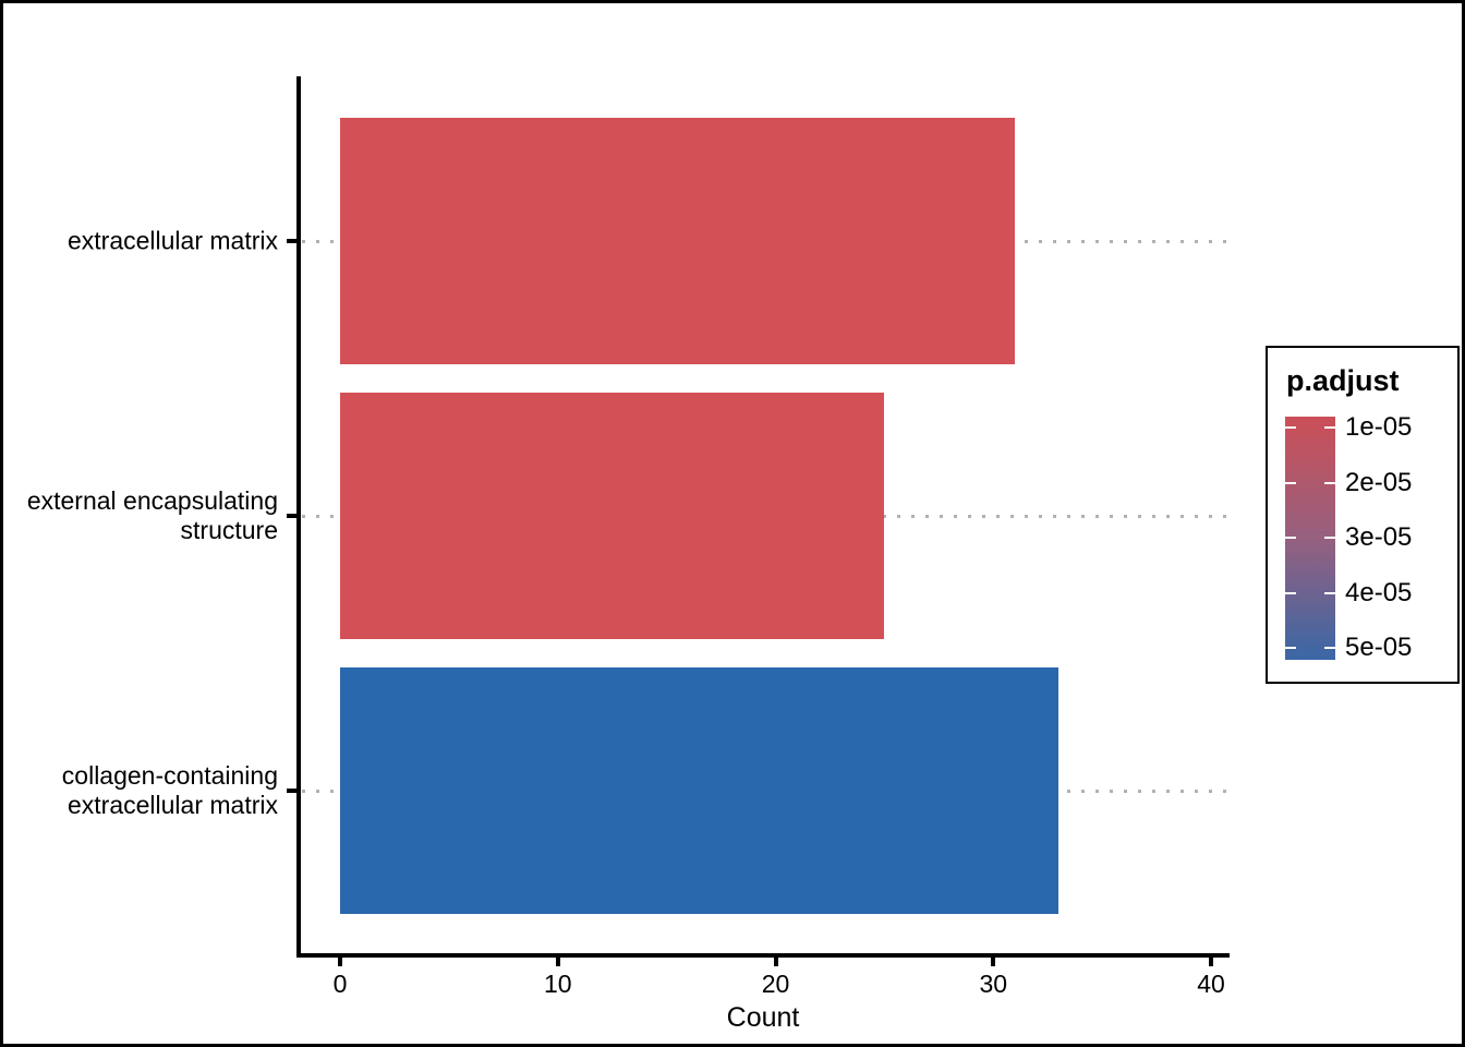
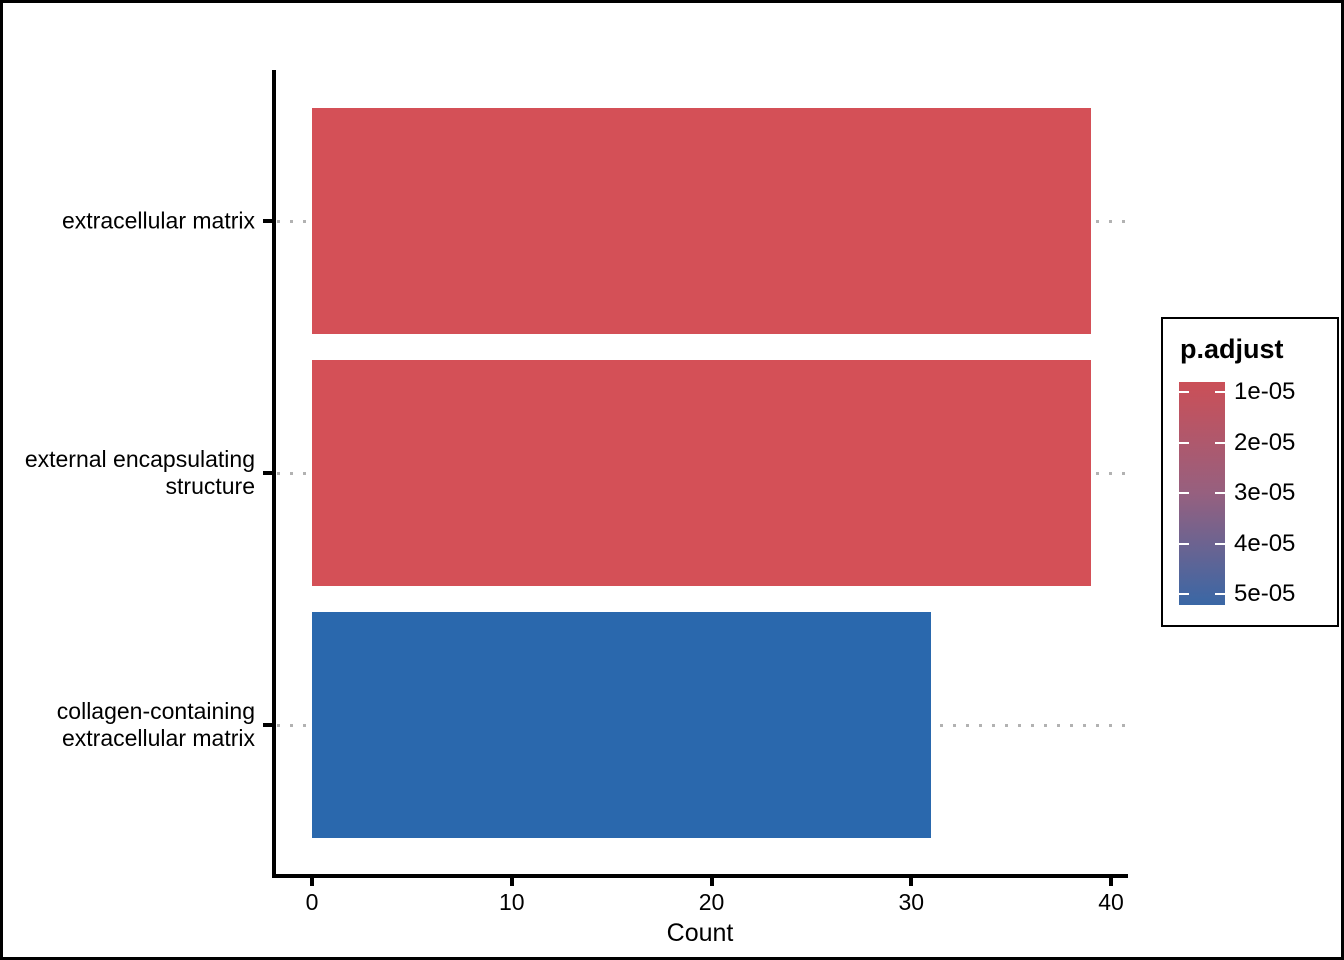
extracellular matrix: 31 -> 39
external encapsulating structure: 25 -> 39
collagen-containing extracellular matrix: 33 -> 31
